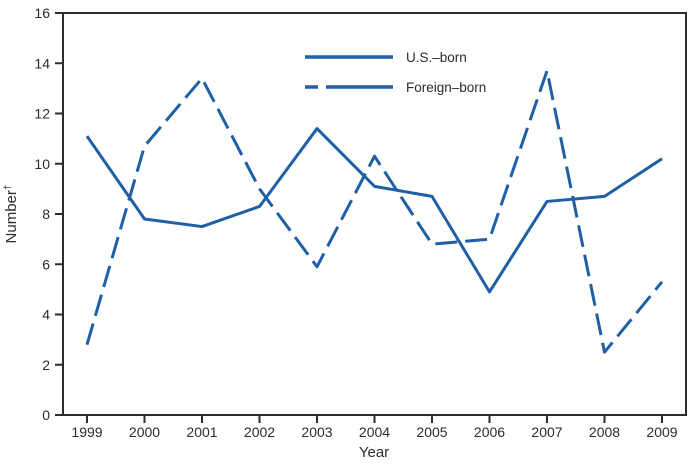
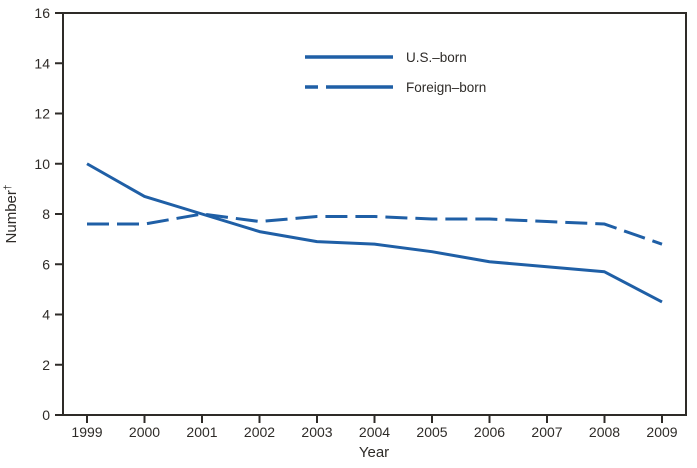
U.S.–born/1999: 11.1 -> 10.0
Foreign–born/1999: 2.8 -> 7.6
U.S.–born/2000: 7.8 -> 8.7
Foreign–born/2000: 10.7 -> 7.6
U.S.–born/2001: 7.5 -> 8.0
Foreign–born/2001: 13.4 -> 8.0
U.S.–born/2002: 8.3 -> 7.3
Foreign–born/2002: 9.0 -> 7.7
U.S.–born/2003: 11.4 -> 6.9
Foreign–born/2003: 5.9 -> 7.9
U.S.–born/2004: 9.1 -> 6.8
Foreign–born/2004: 10.3 -> 7.9
U.S.–born/2005: 8.7 -> 6.5
Foreign–born/2005: 6.8 -> 7.8
U.S.–born/2006: 4.9 -> 6.1
Foreign–born/2006: 7.0 -> 7.8
U.S.–born/2007: 8.5 -> 5.9
Foreign–born/2007: 13.7 -> 7.7
U.S.–born/2008: 8.7 -> 5.7
Foreign–born/2008: 2.5 -> 7.6
U.S.–born/2009: 10.2 -> 4.5
Foreign–born/2009: 5.3 -> 6.8
